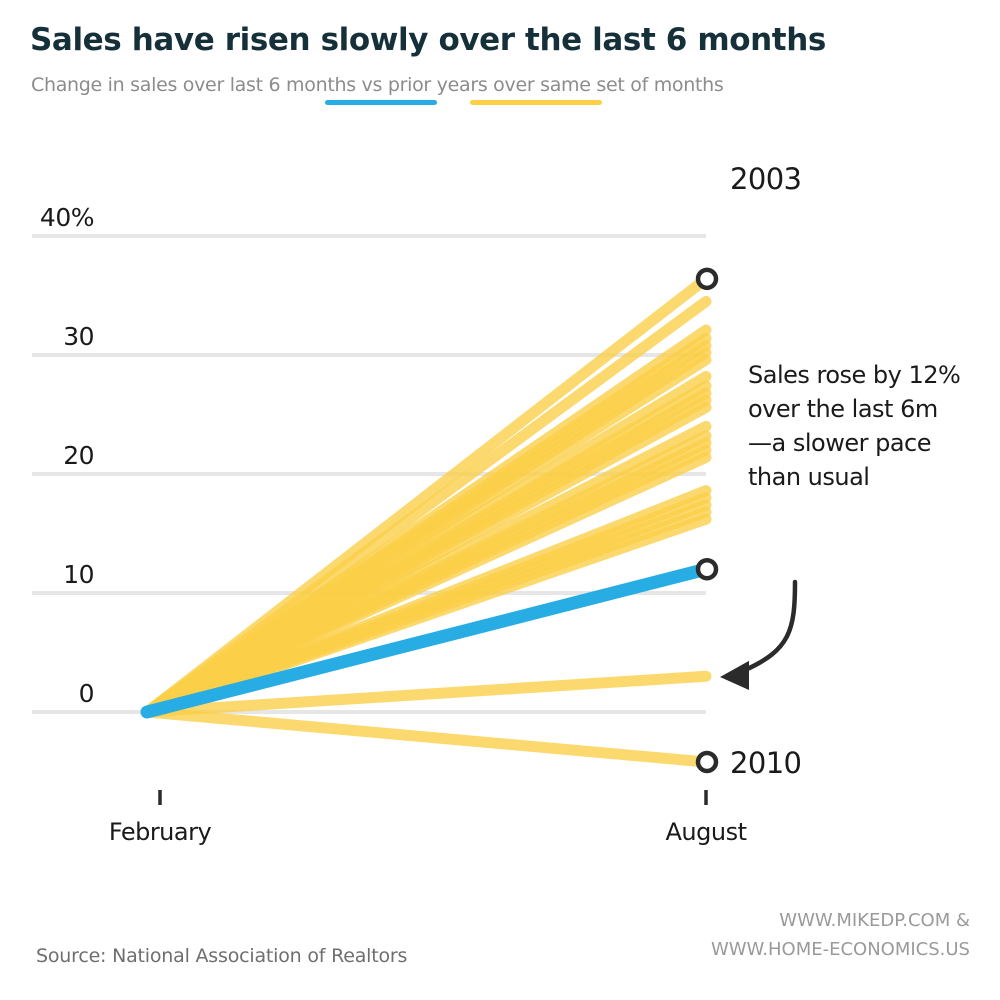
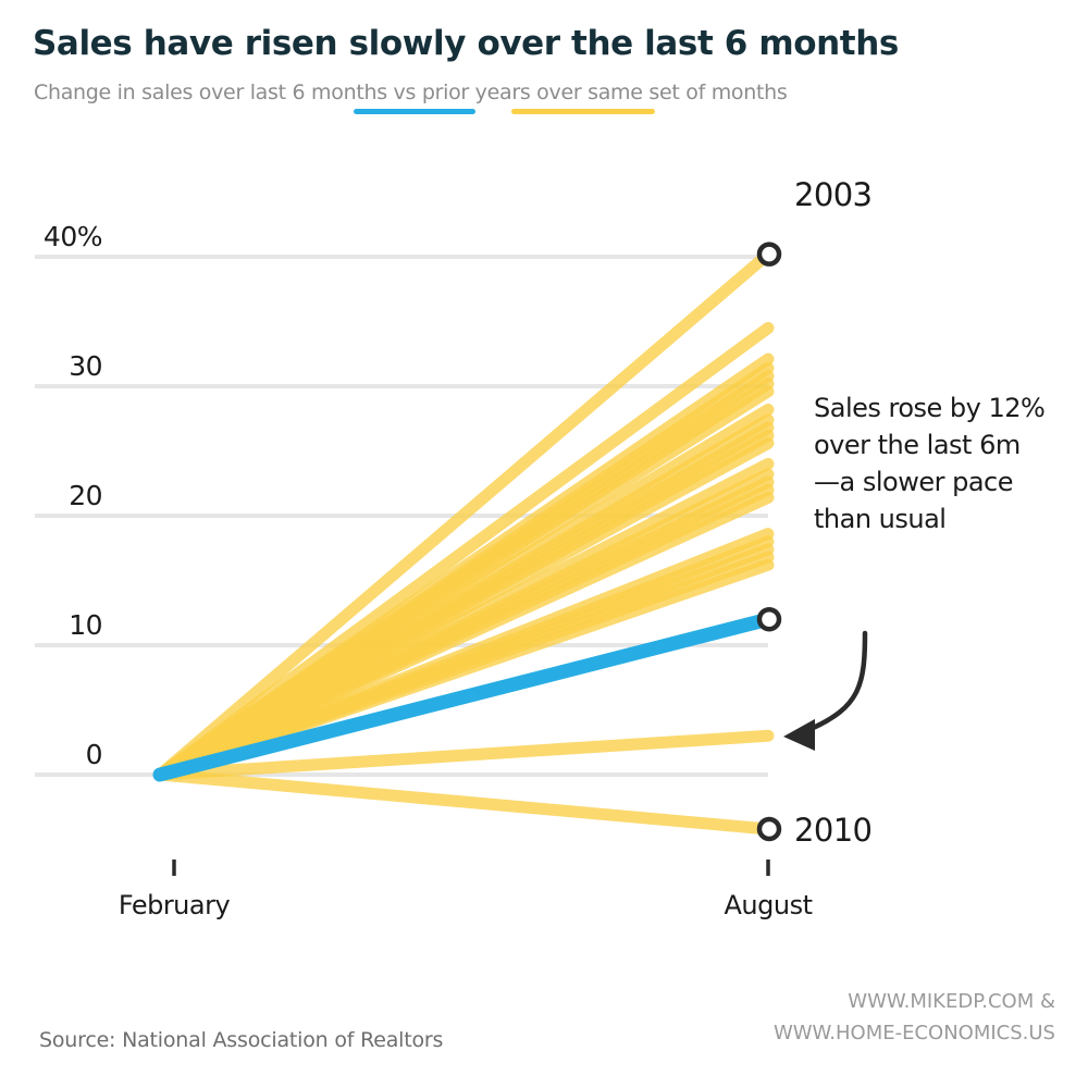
2003/August: 36.4% -> 40.2%
